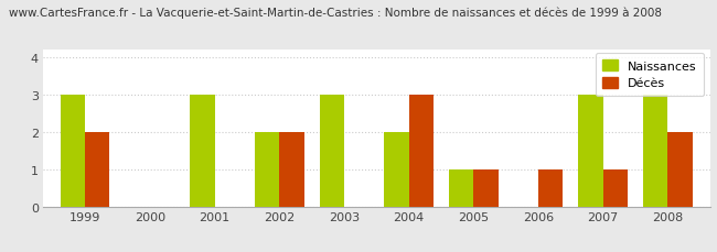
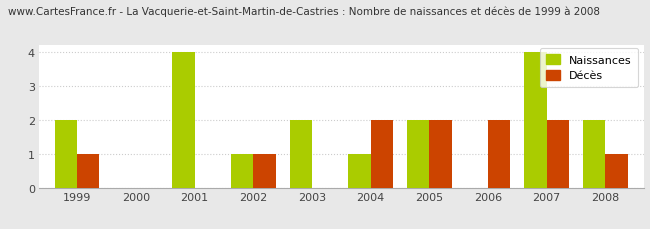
Naissances/1999: 3 -> 2
Décès/1999: 2 -> 1
Naissances/2001: 3 -> 4
Naissances/2002: 2 -> 1
Décès/2002: 2 -> 1
Naissances/2003: 3 -> 2
Naissances/2004: 2 -> 1
Décès/2004: 3 -> 2
Naissances/2005: 1 -> 2
Décès/2005: 1 -> 2
Décès/2006: 1 -> 2
Naissances/2007: 3 -> 4
Décès/2007: 1 -> 2
Naissances/2008: 3 -> 2
Décès/2008: 2 -> 1
